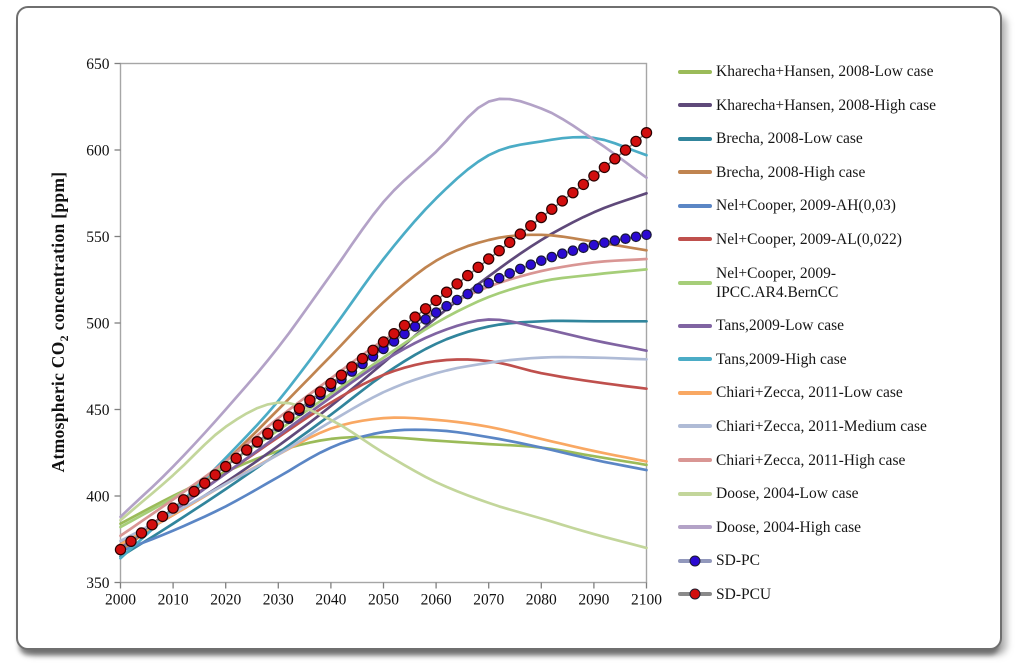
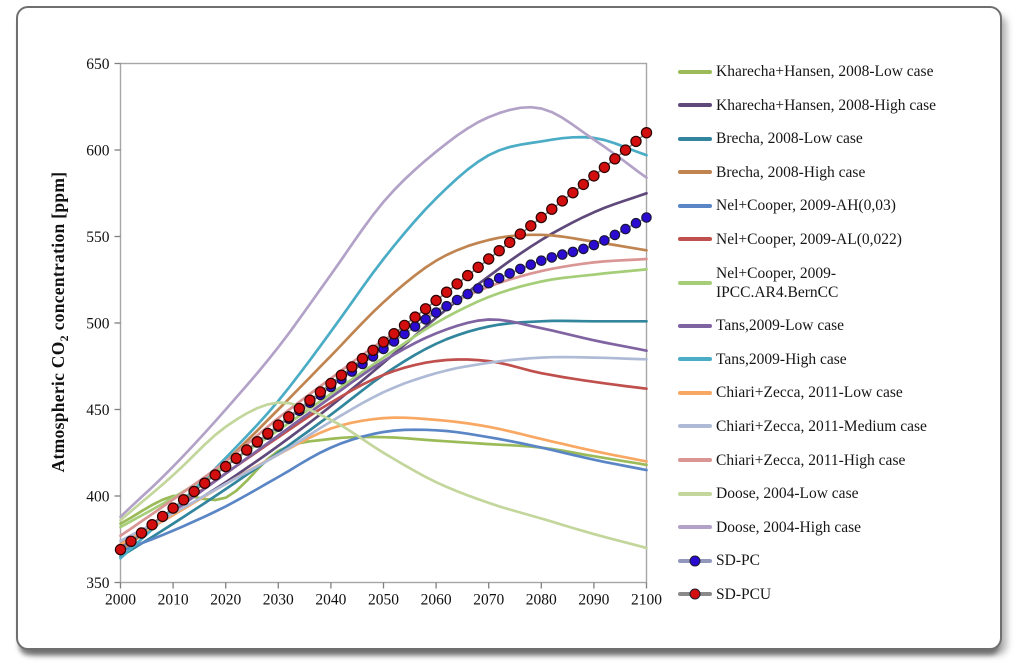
Kharecha+Hansen, 2008-Low case/2020: 414 -> 399
Doose, 2004-High case/2070: 628 -> 619
SD-PC/2100: 551 -> 561
